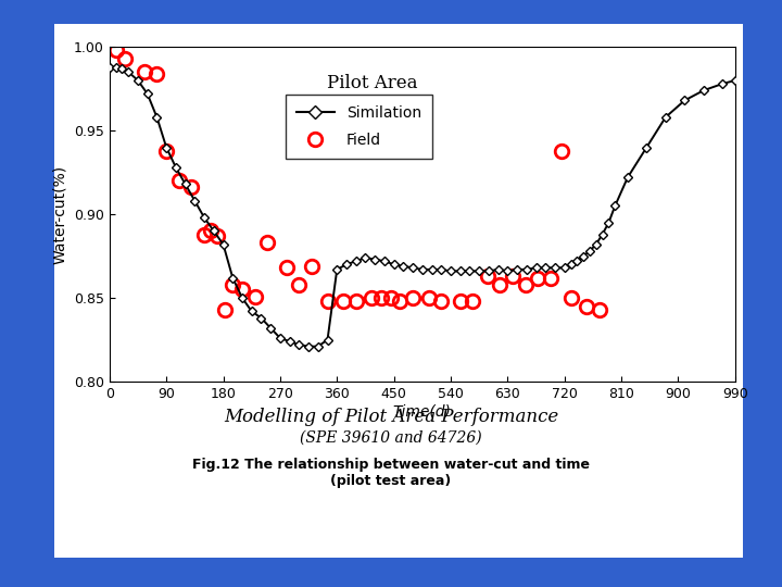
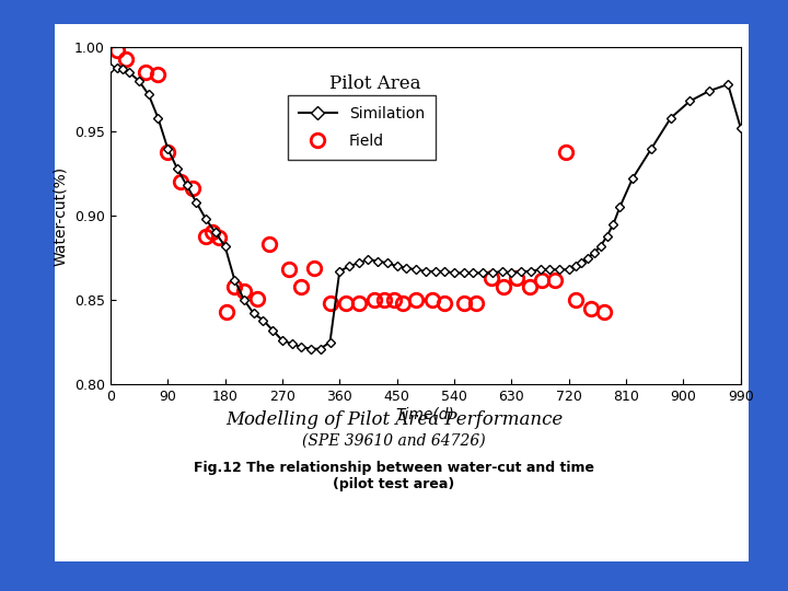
Similation/990: 0.980 -> 0.952
